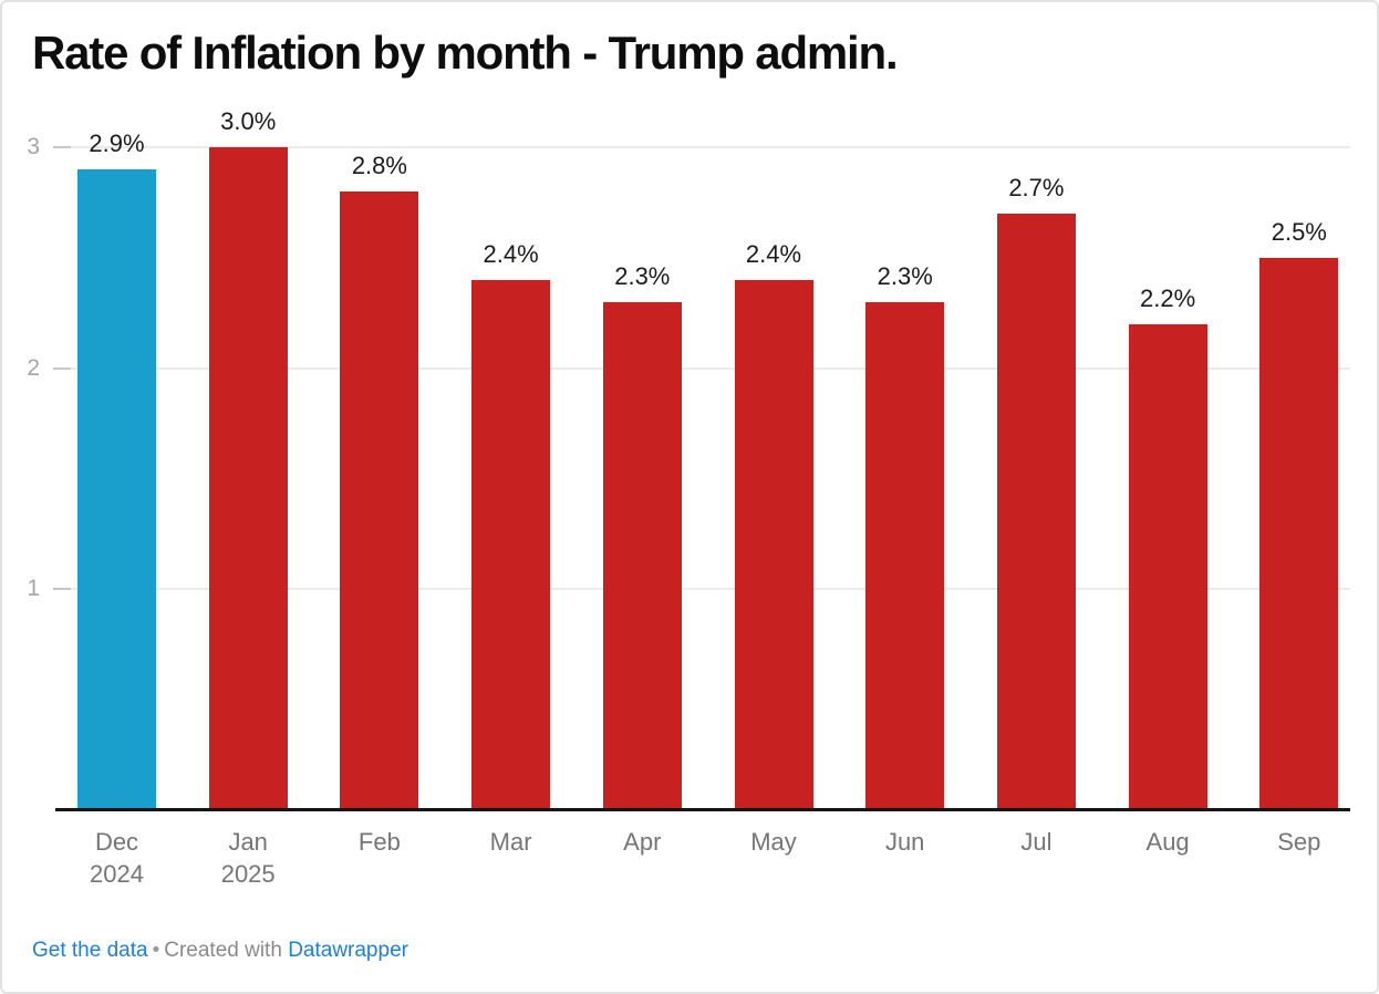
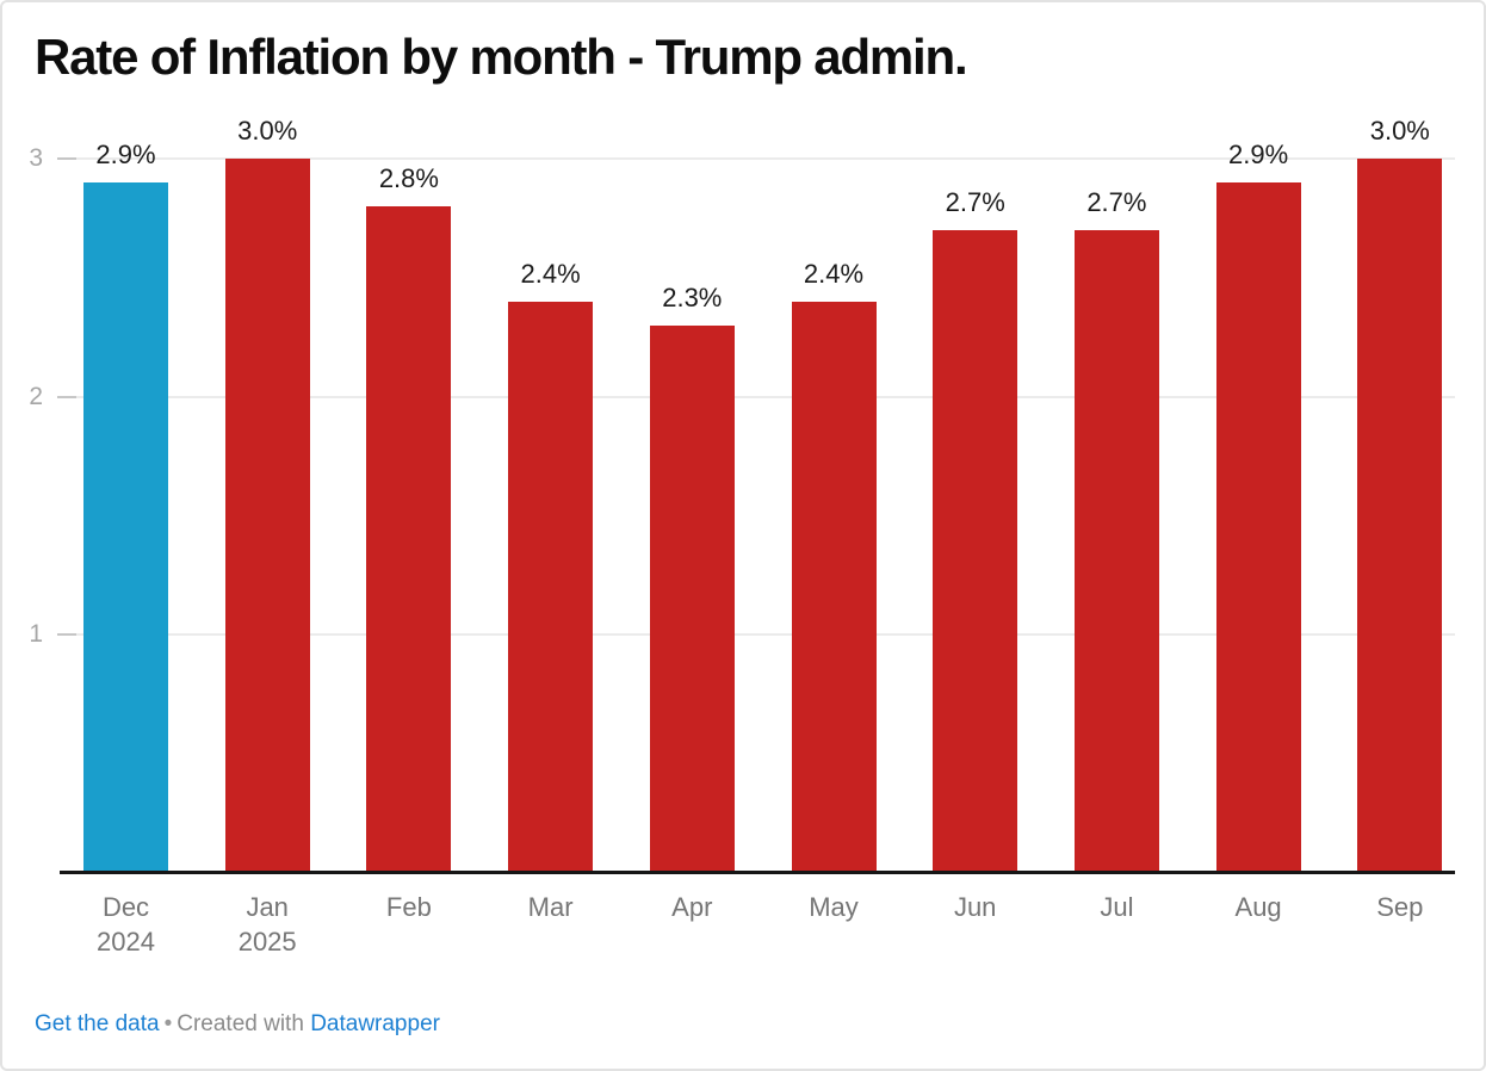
Jun: 2.3% -> 2.7%
Aug: 2.2% -> 2.9%
Sep: 2.5% -> 3.0%
